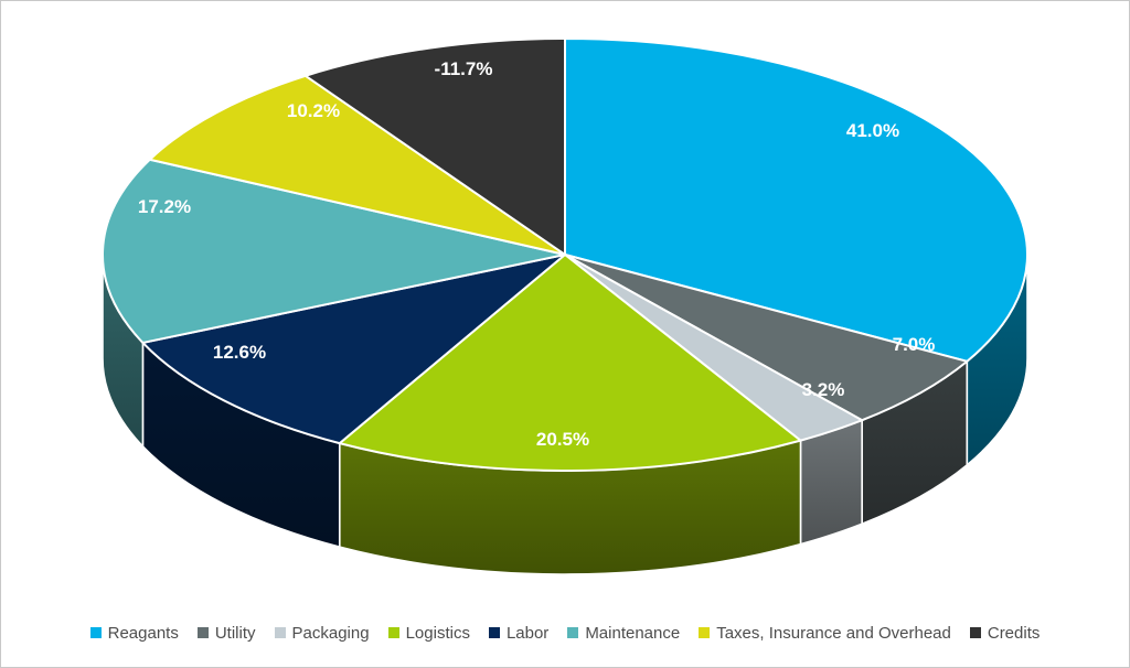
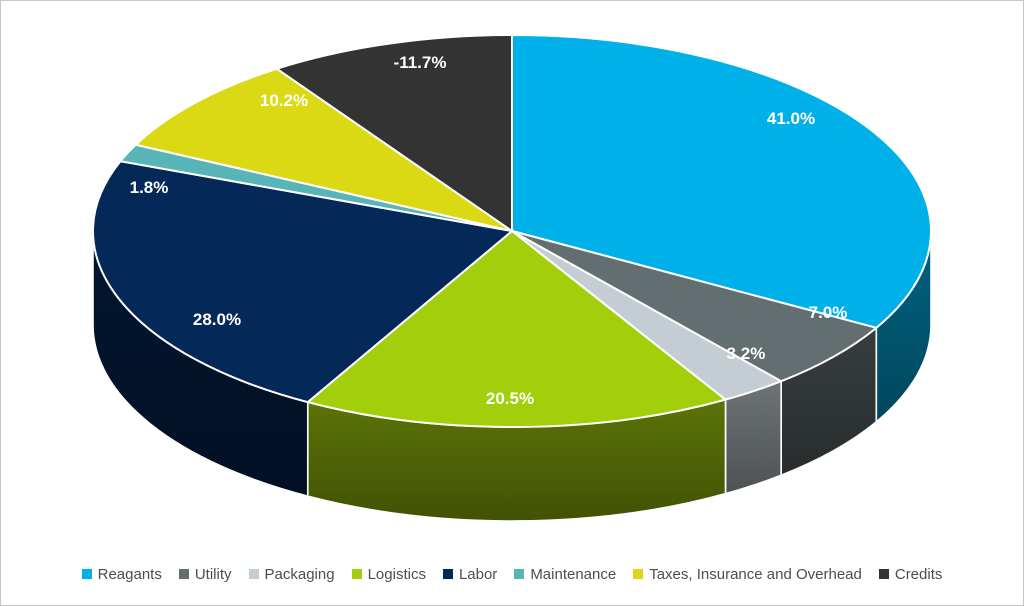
Labor: 12.6% -> 28.0%
Maintenance: 17.2% -> 1.8%
